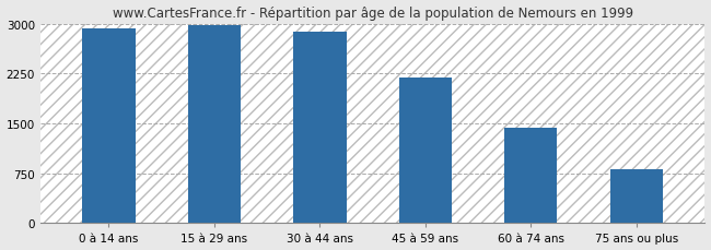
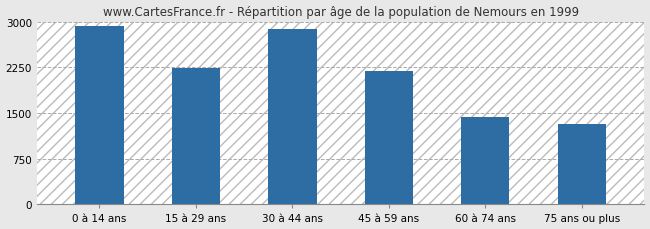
15 à 29 ans: 2980 -> 2240
75 ans ou plus: 810 -> 1320
